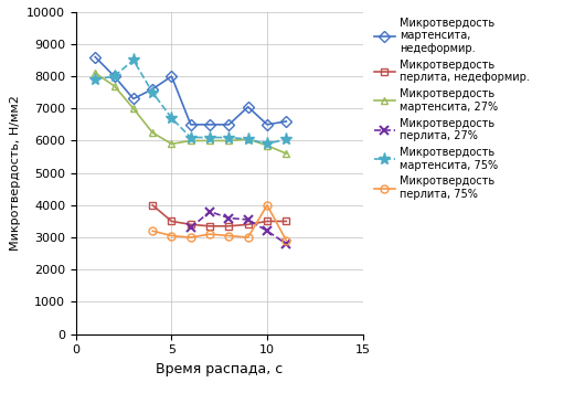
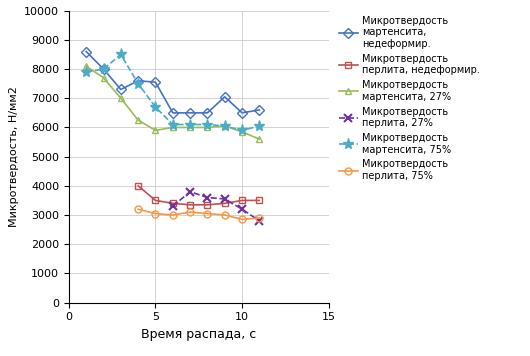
Микротвердость мартенсита, недеформир./5: 8000 -> 7550
Микротвердость перлита, 75%/10: 4000 -> 2850
